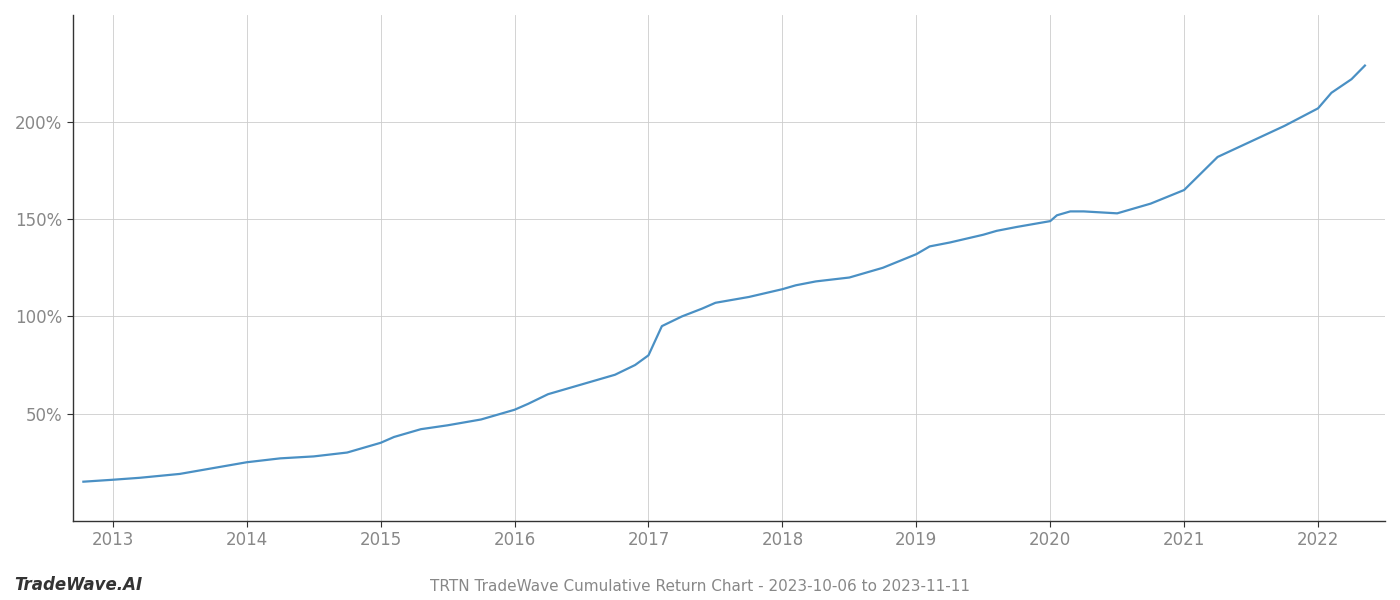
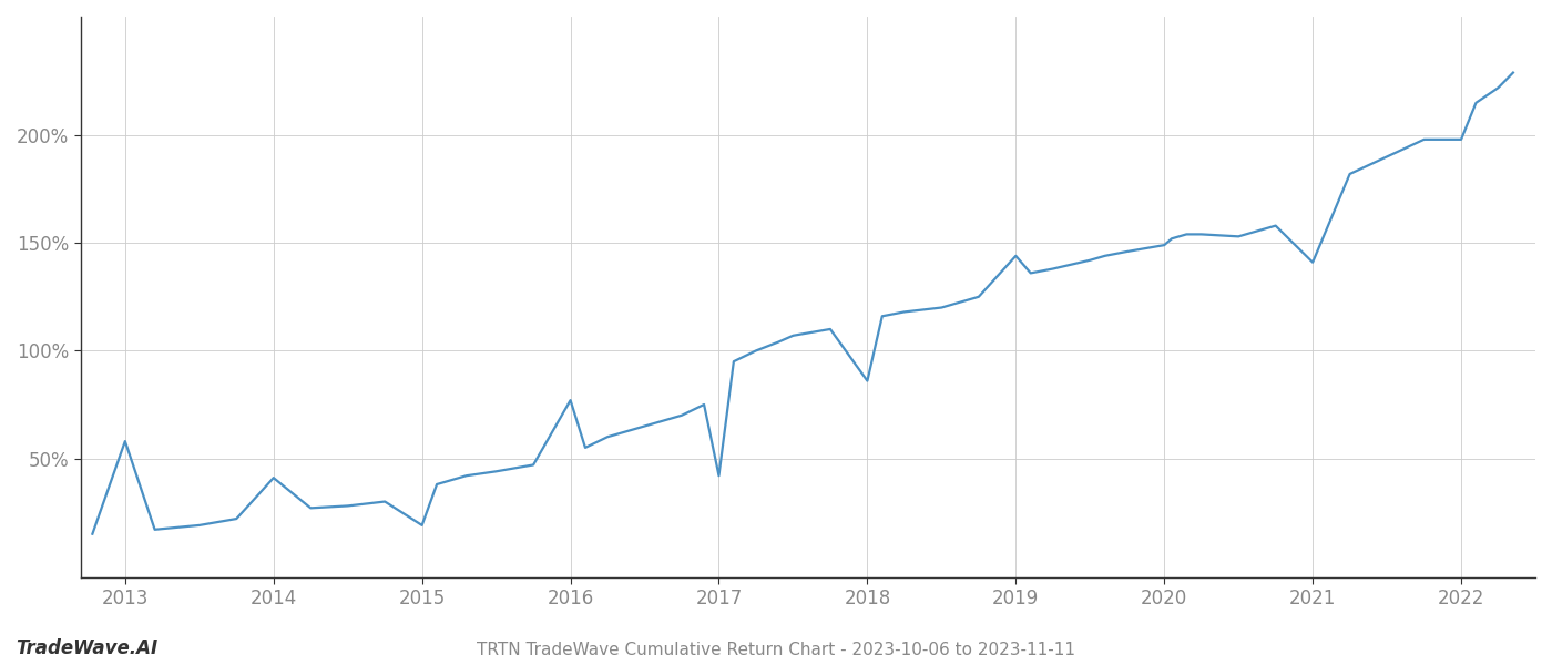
2013: 16% -> 58%
2014: 25% -> 41%
2015: 35% -> 19%
2016: 52% -> 77%
2017: 80% -> 42%
2018: 114% -> 86%
2019: 132% -> 144%
2021: 165% -> 141%
2022: 207% -> 198%
